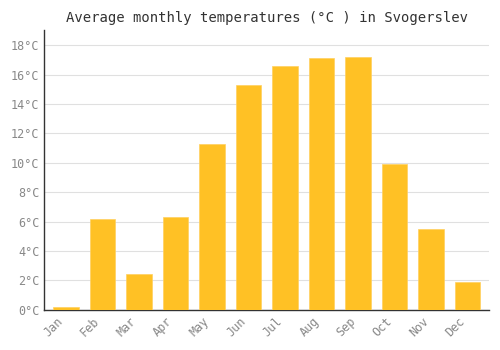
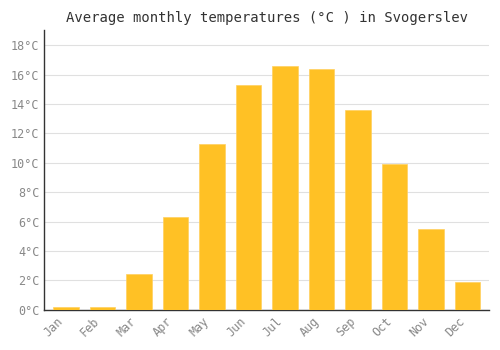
Feb: 6.2°C -> 0.2°C
Aug: 17.1°C -> 16.4°C
Sep: 17.2°C -> 13.6°C
